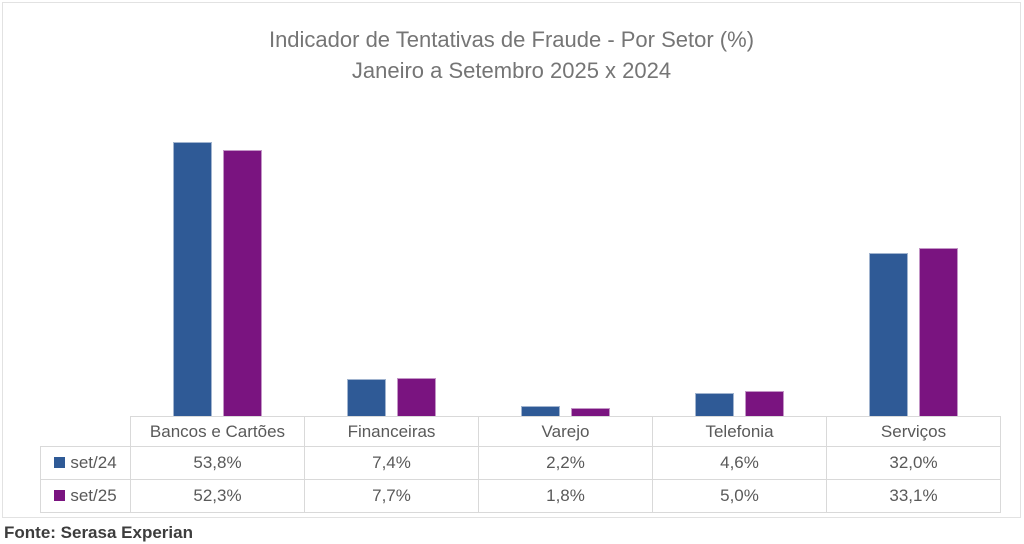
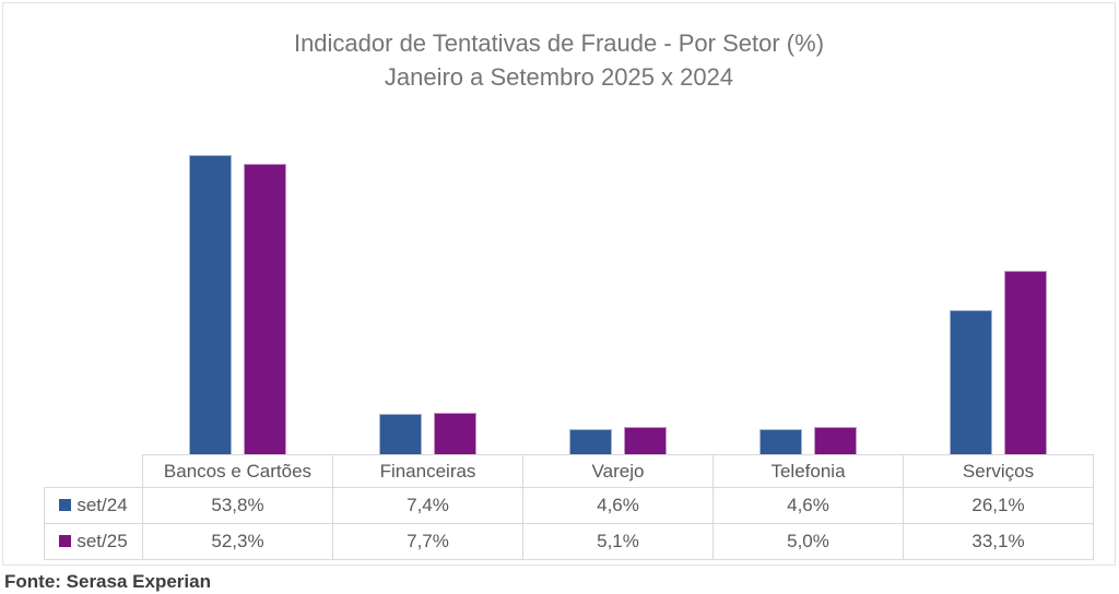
set/24/Varejo: 2,2% -> 4,6%
set/25/Varejo: 1,8% -> 5,1%
set/24/Serviços: 32,0% -> 26,1%
